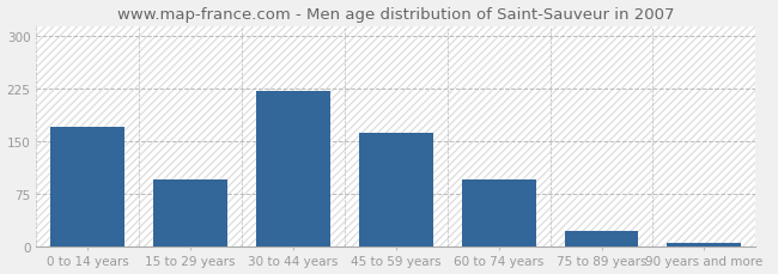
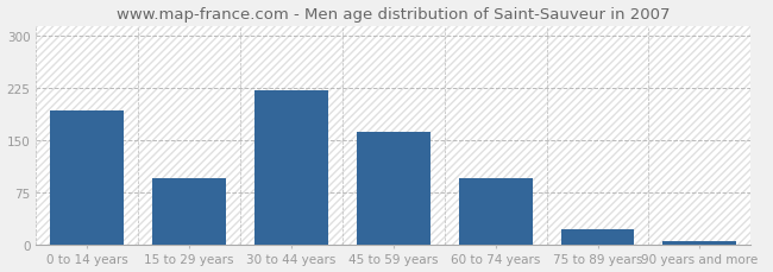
0 to 14 years: 170 -> 192
